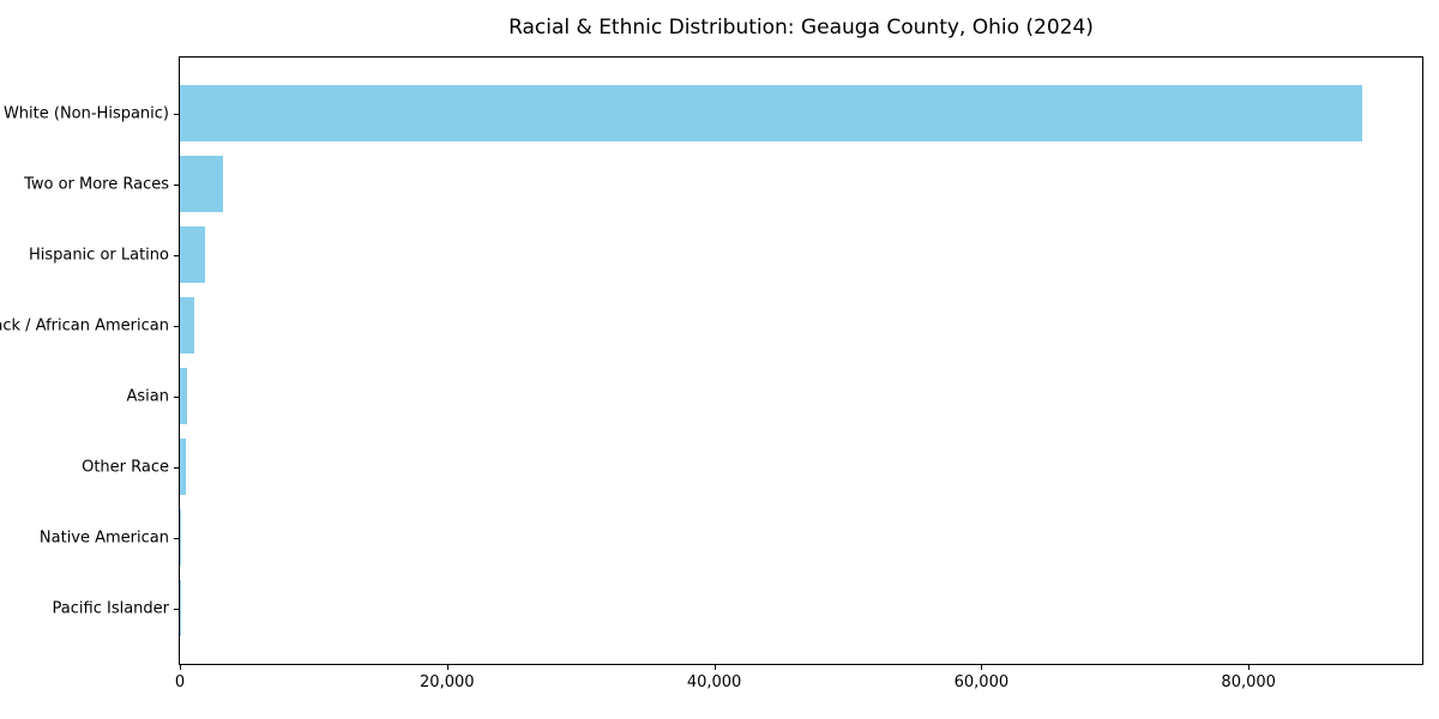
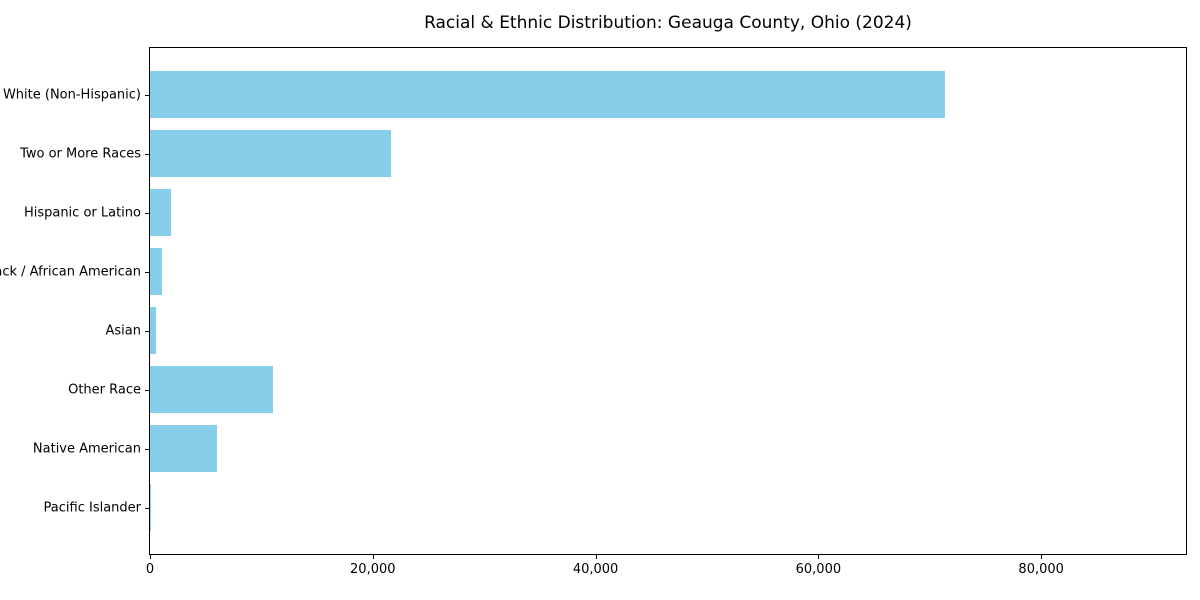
White (Non-Hispanic): 88500 -> 71400
Two or More Races: 3200 -> 21600
Other Race: 400 -> 11000
Native American: 100 -> 6000
